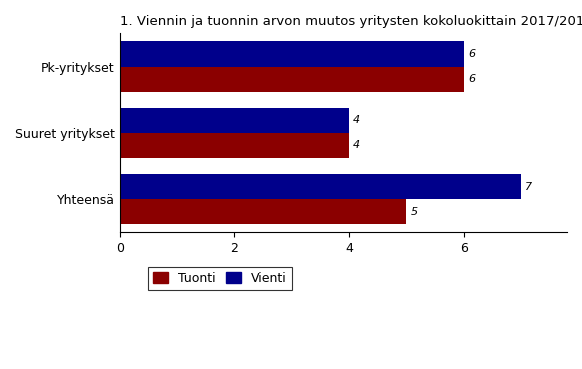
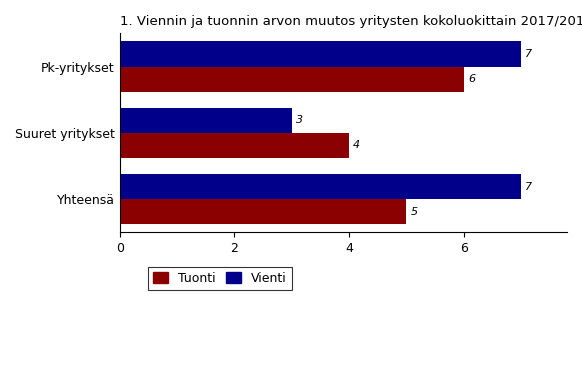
Vienti/Pk-yritykset: 6 -> 7
Vienti/Suuret yritykset: 4 -> 3
